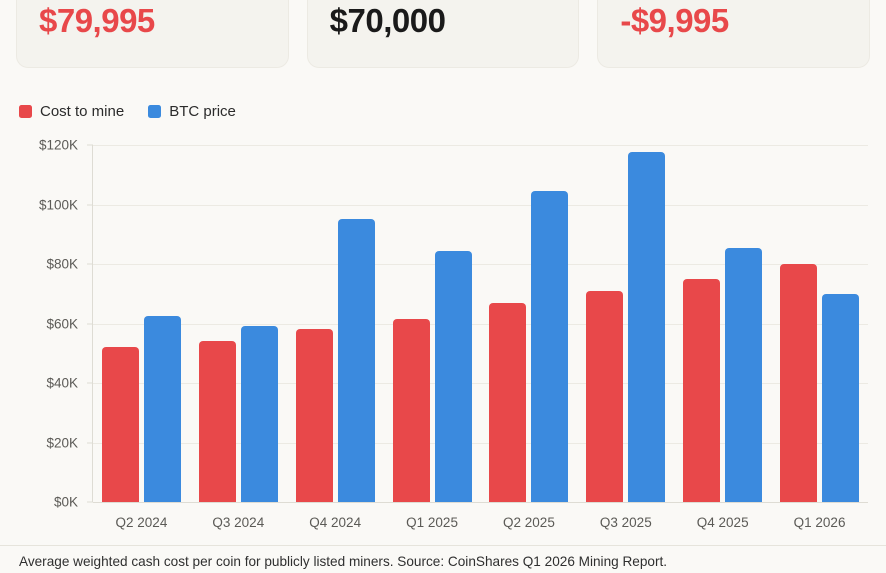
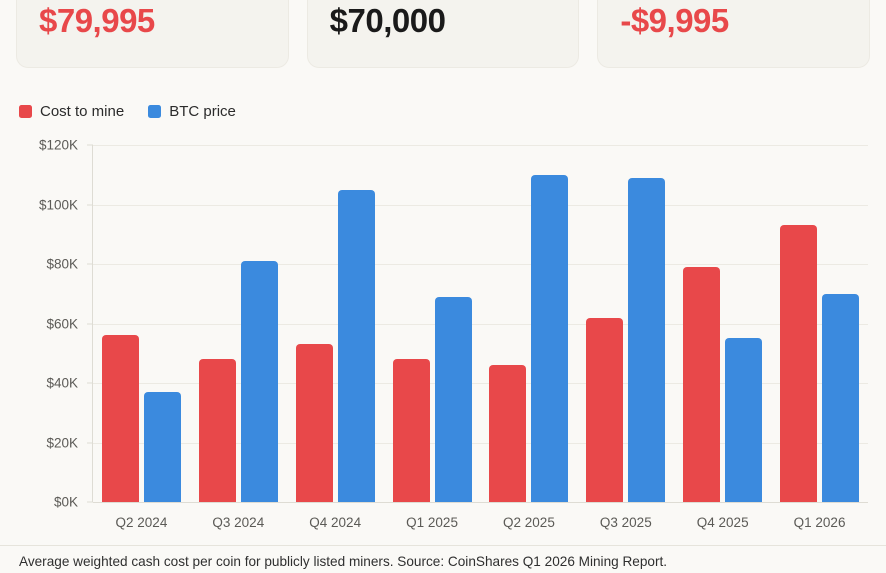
Cost to mine/Q2 2024: $52K -> $56K
BTC price/Q2 2024: $62K -> $37K
Cost to mine/Q3 2024: $54K -> $48K
BTC price/Q3 2024: $59K -> $81K
Cost to mine/Q4 2024: $58K -> $53K
BTC price/Q4 2024: $95K -> $105K
Cost to mine/Q1 2025: $62K -> $48K
BTC price/Q1 2025: $84K -> $69K
Cost to mine/Q2 2025: $67K -> $46K
BTC price/Q2 2025: $104K -> $110K
Cost to mine/Q3 2025: $71K -> $62K
BTC price/Q3 2025: $118K -> $109K
Cost to mine/Q4 2025: $75K -> $79K
BTC price/Q4 2025: $86K -> $55K
Cost to mine/Q1 2026: $80K -> $93K
